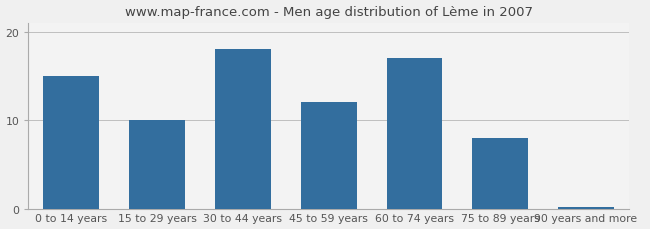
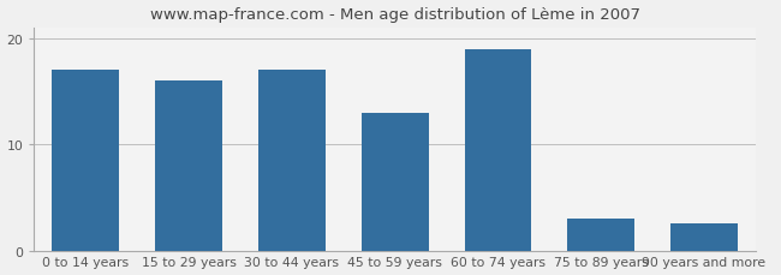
0 to 14 years: 15.0 -> 17.0
15 to 29 years: 10.0 -> 16.0
30 to 44 years: 18.0 -> 17.0
45 to 59 years: 12.0 -> 13.0
60 to 74 years: 17.0 -> 19.0
75 to 89 years: 8.0 -> 3.0
90 years and more: 0.2 -> 2.6
